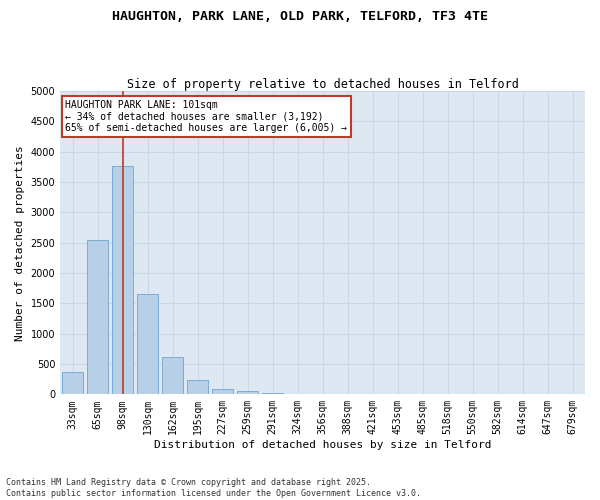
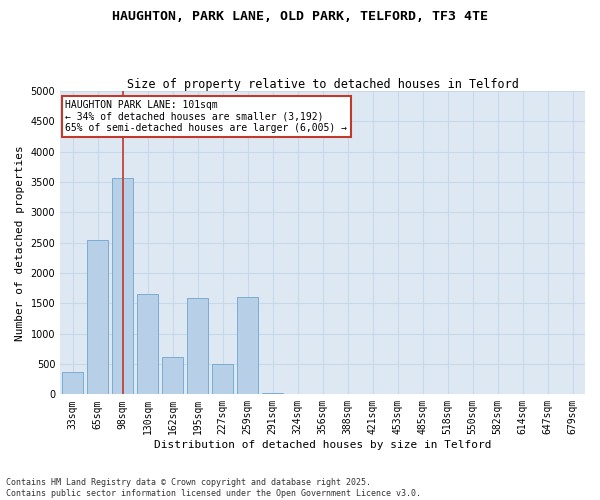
98sqm: 3760 -> 3560
195sqm: 230 -> 1580
227sqm: 100 -> 500
259sqm: 50 -> 1600
